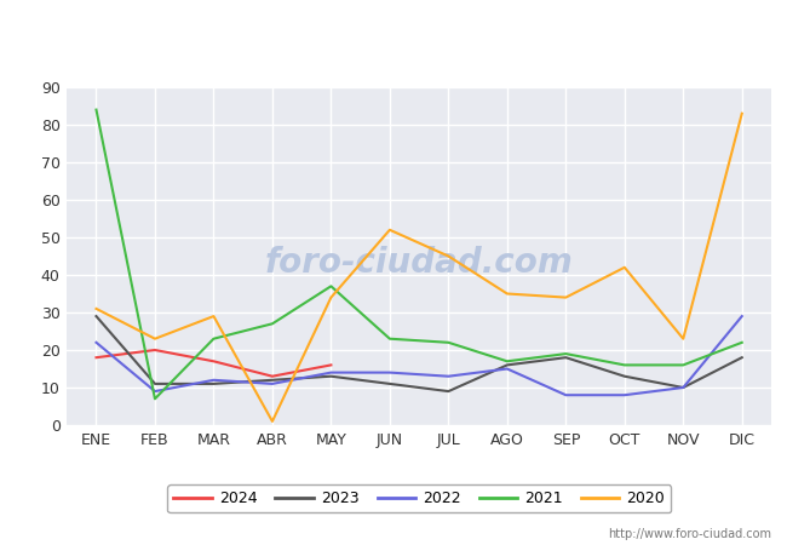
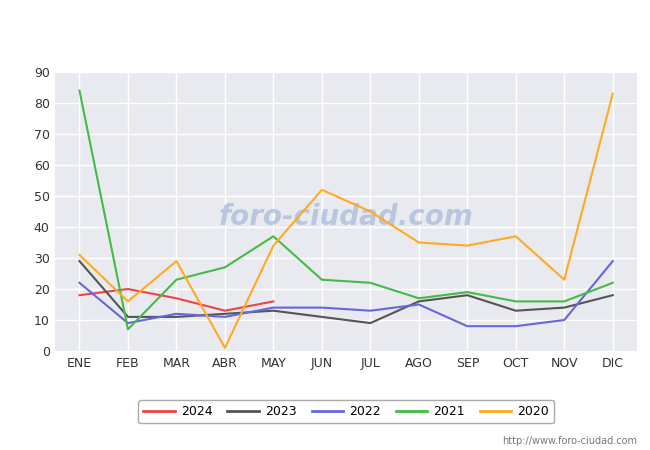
2020/FEB: 23 -> 16
2020/OCT: 42 -> 37
2023/NOV: 10 -> 14
